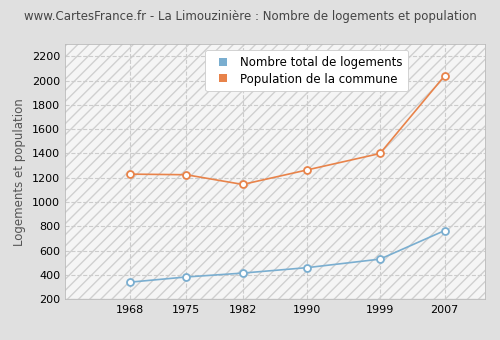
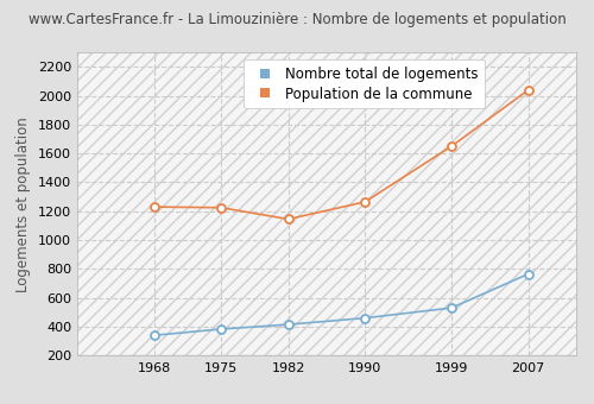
Population de la commune/1999: 1400 -> 1650
